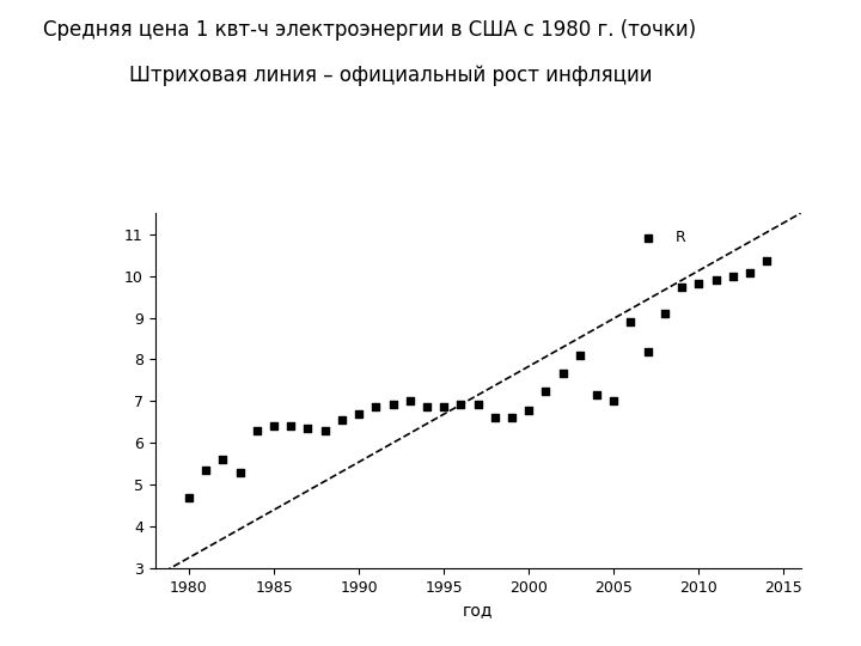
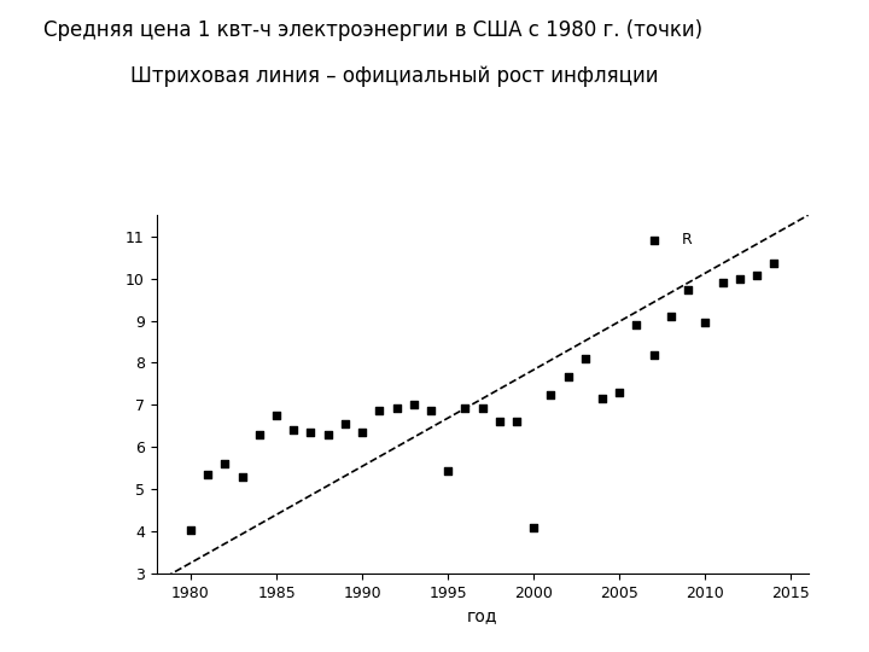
1980: 4.70 -> 4.05
1985: 6.40 -> 6.75
1990: 6.70 -> 6.35
1995: 6.87 -> 5.45
2000: 6.78 -> 4.10
2005: 7.00 -> 7.30
2010: 9.83 -> 8.95
